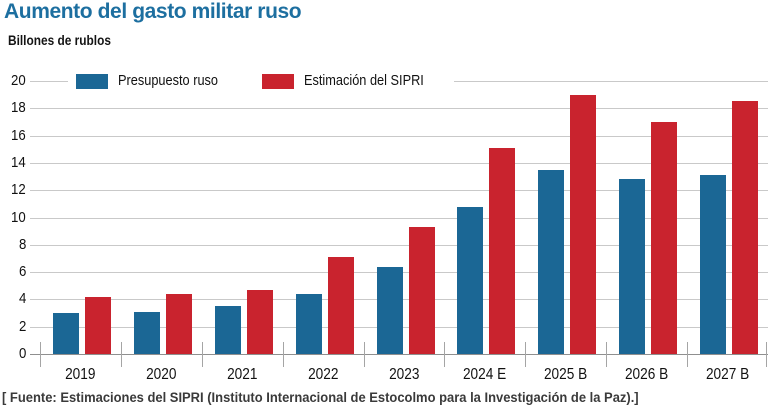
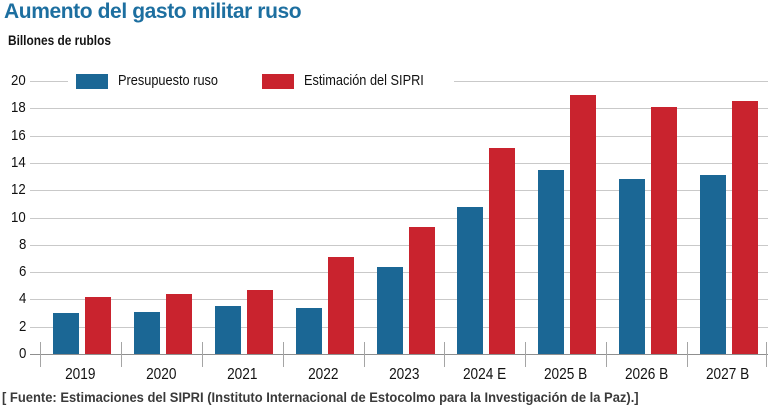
Presupuesto ruso/2022: 4.4 -> 3.4
Estimación del SIPRI/2026 B: 17.0 -> 18.1
